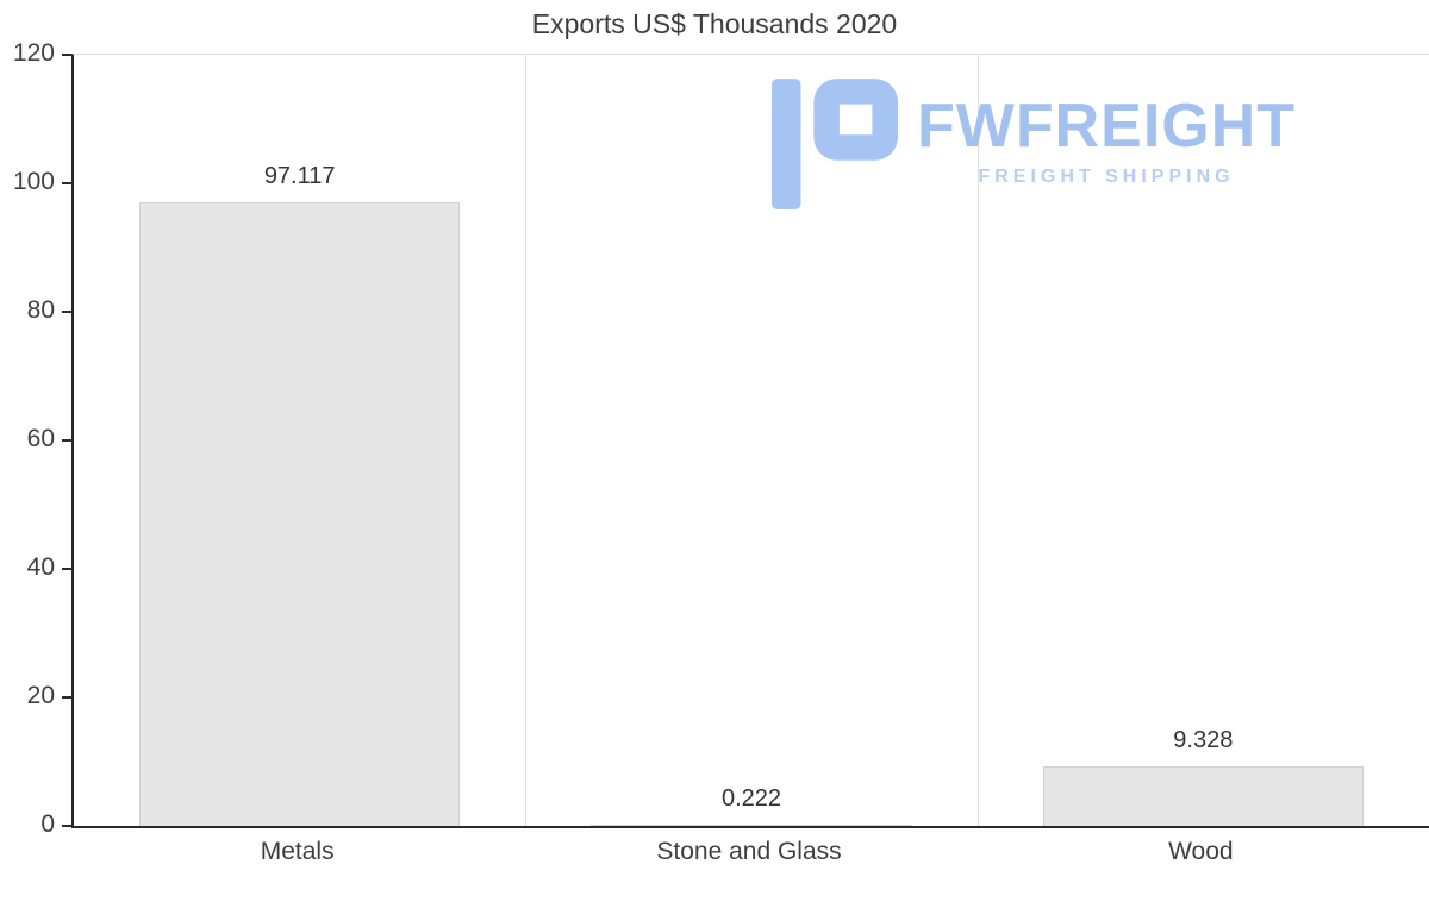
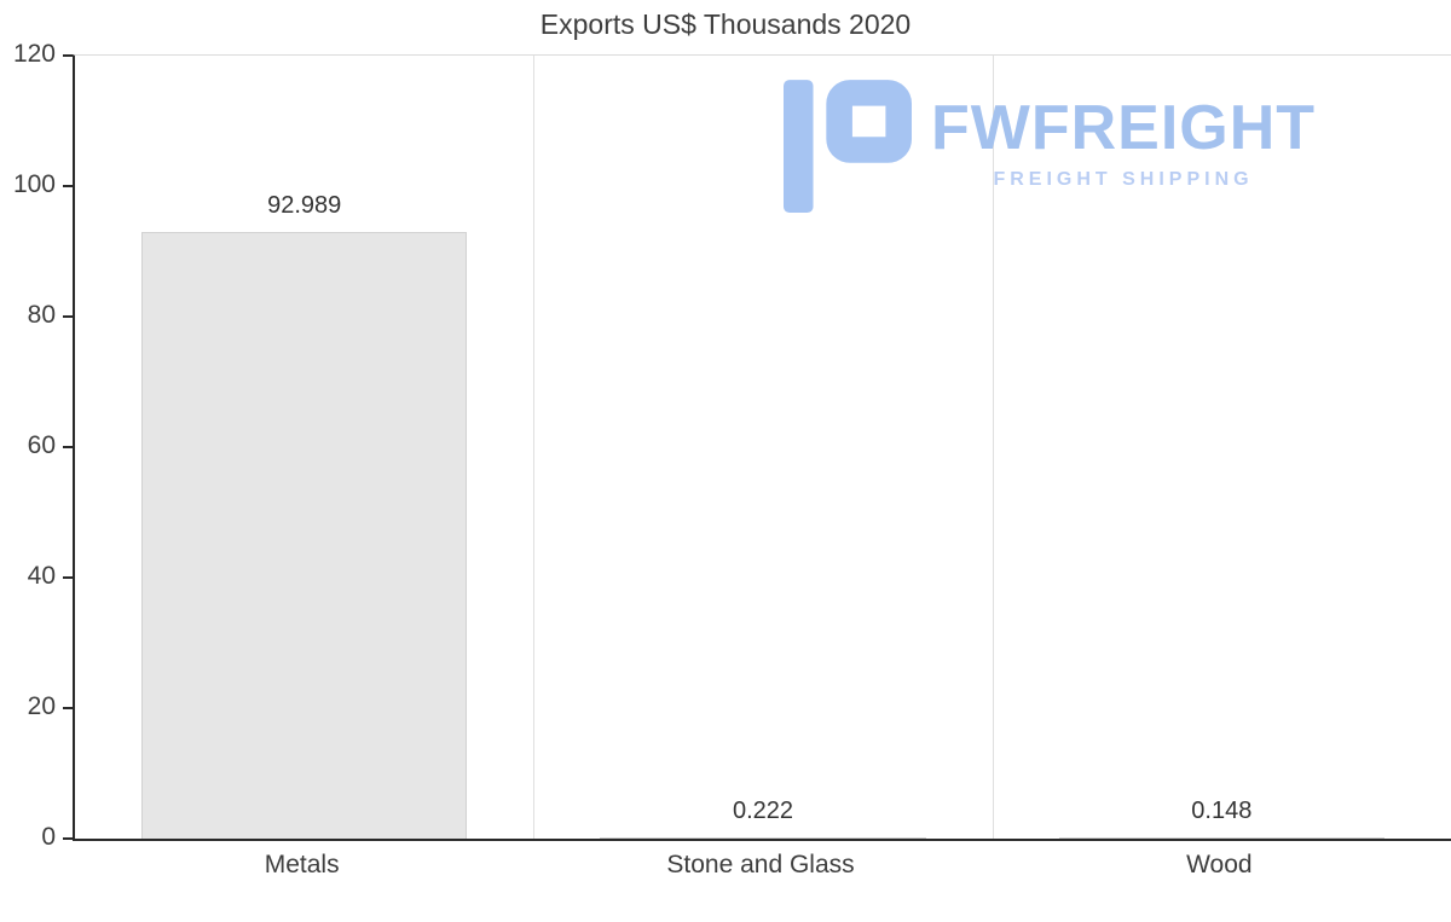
Metals: 97.117 -> 92.989
Wood: 9.328 -> 0.148
